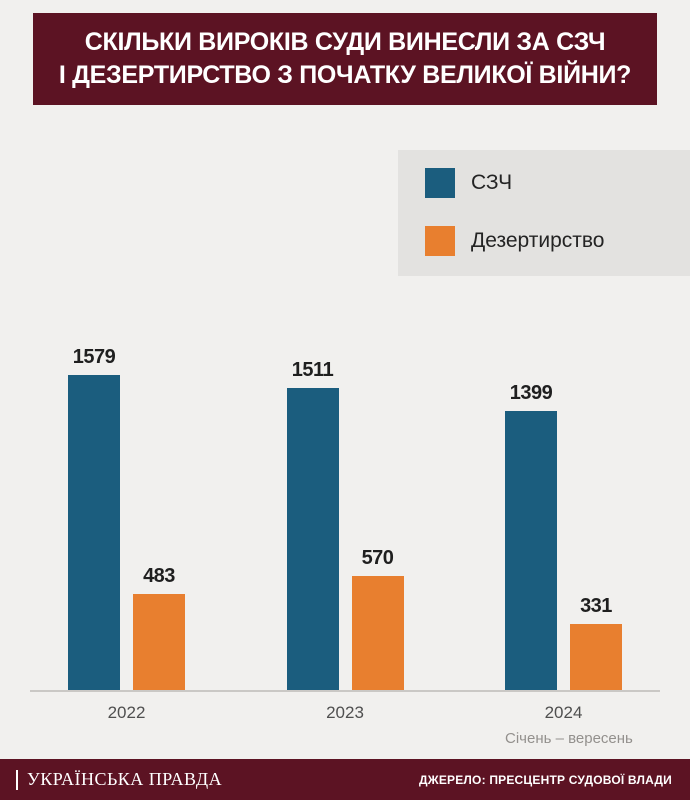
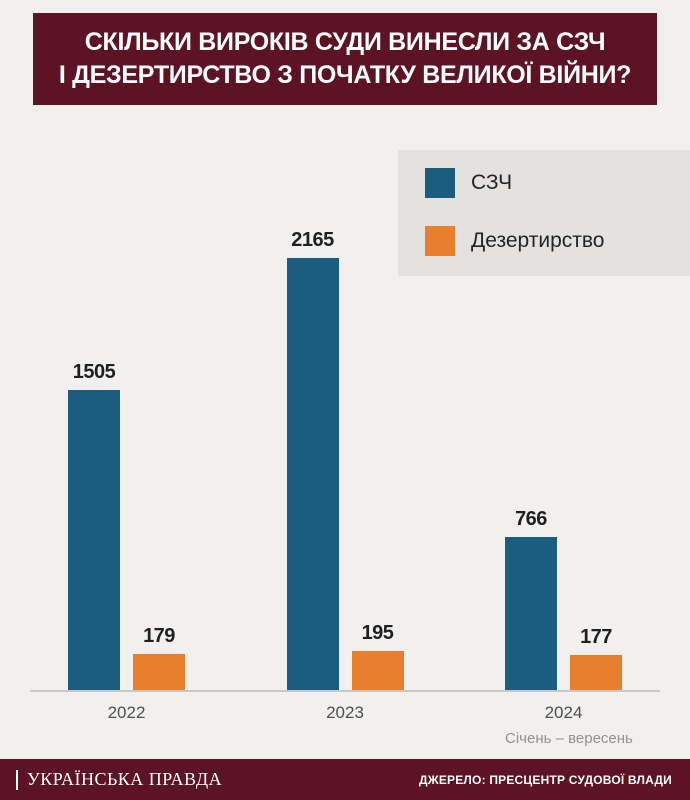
СЗЧ/2022: 1579 -> 1505
Дезертирство/2022: 483 -> 179
СЗЧ/2023: 1511 -> 2165
Дезертирство/2023: 570 -> 195
СЗЧ/2024: 1399 -> 766
Дезертирство/2024: 331 -> 177
